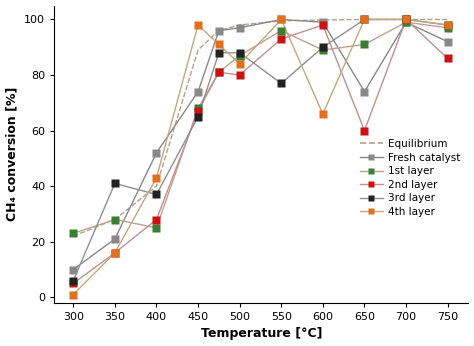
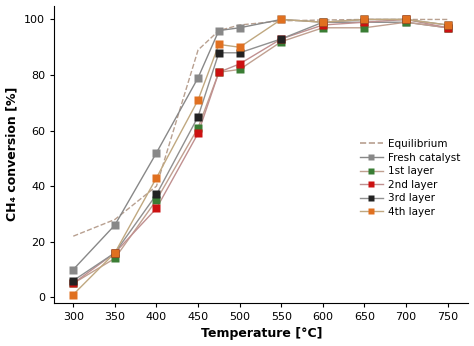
1st layer/300: 23 -> 5
Fresh catalyst/350: 21 -> 26
1st layer/350: 28 -> 14
3rd layer/350: 41 -> 16
1st layer/400: 25 -> 35
2nd layer/400: 28 -> 32
Fresh catalyst/450: 74 -> 79
1st layer/450: 68 -> 61
2nd layer/450: 67 -> 59
4th layer/450: 98 -> 71
1st layer/500: 87 -> 82
2nd layer/500: 80 -> 84
4th layer/500: 84 -> 90
1st layer/550: 96 -> 92
3rd layer/550: 77 -> 93
1st layer/600: 89 -> 97
3rd layer/600: 90 -> 99
4th layer/600: 66 -> 99
Fresh catalyst/650: 74 -> 99
1st layer/650: 91 -> 97
2nd layer/650: 60 -> 99
Fresh catalyst/750: 92 -> 97
2nd layer/750: 86 -> 97
